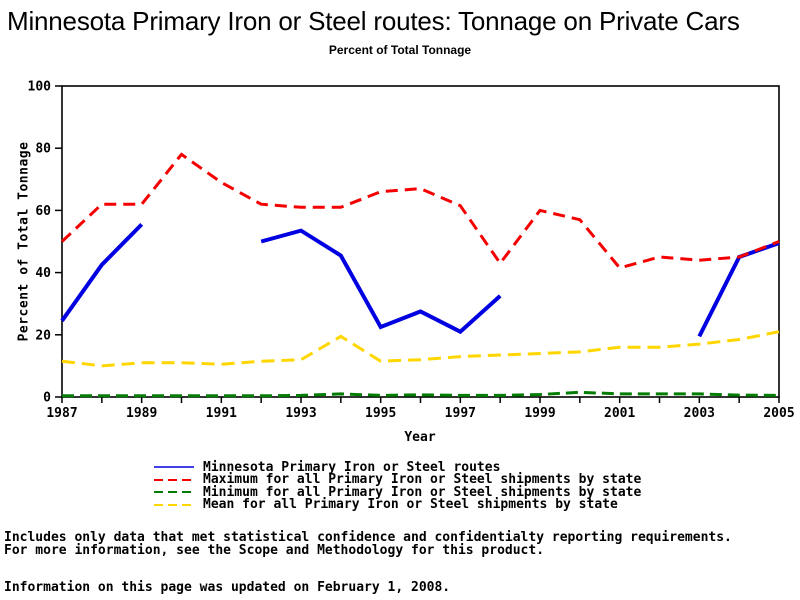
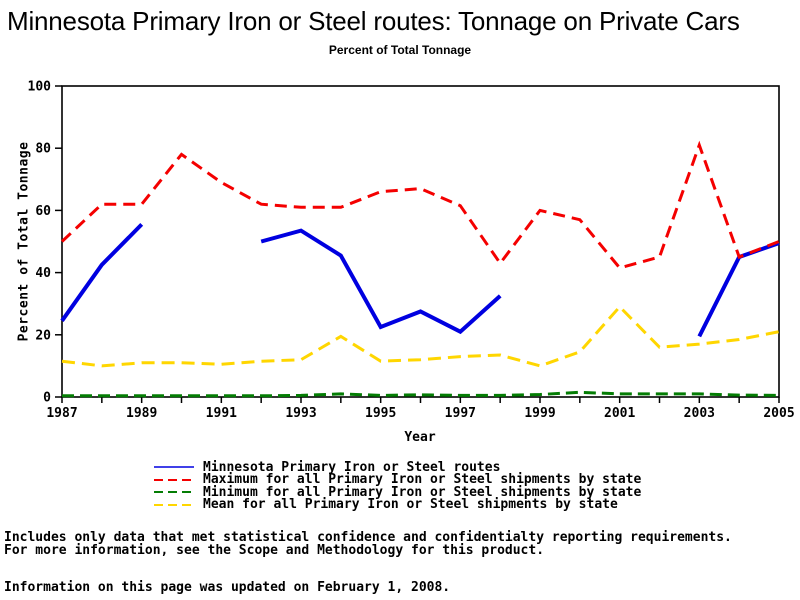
Mean for all Primary Iron or Steel shipments by state/1999: 14 -> 10
Mean for all Primary Iron or Steel shipments by state/2001: 16 -> 29
Maximum for all Primary Iron or Steel shipments by state/2003: 44 -> 81
